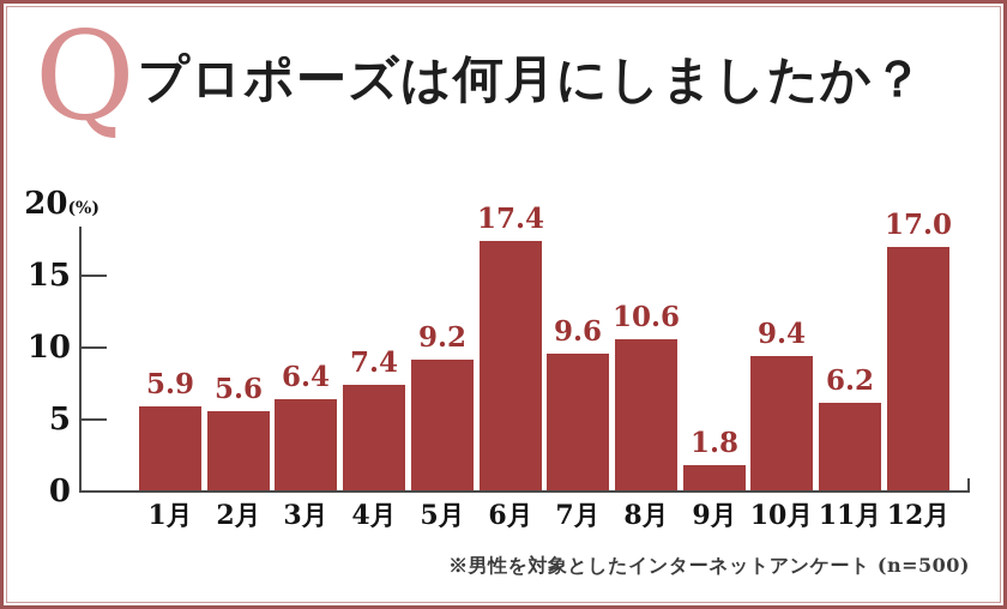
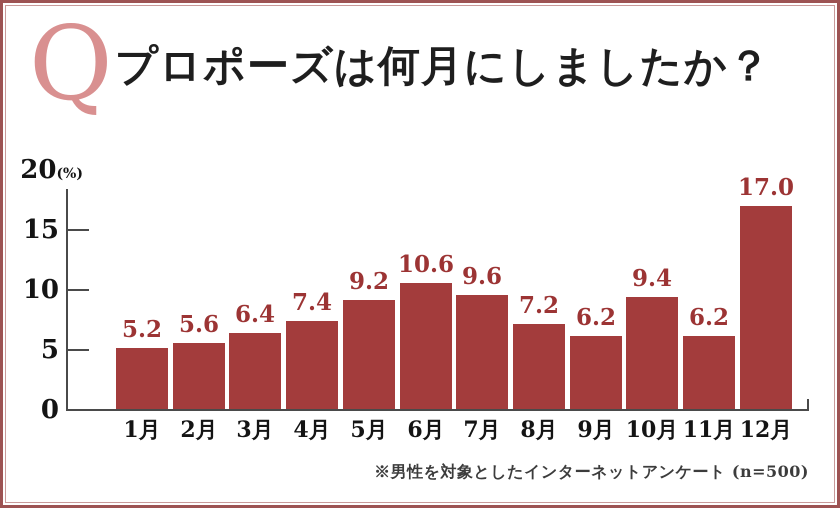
1月: 5.9 -> 5.2
6月: 17.4 -> 10.6
8月: 10.6 -> 7.2
9月: 1.8 -> 6.2
